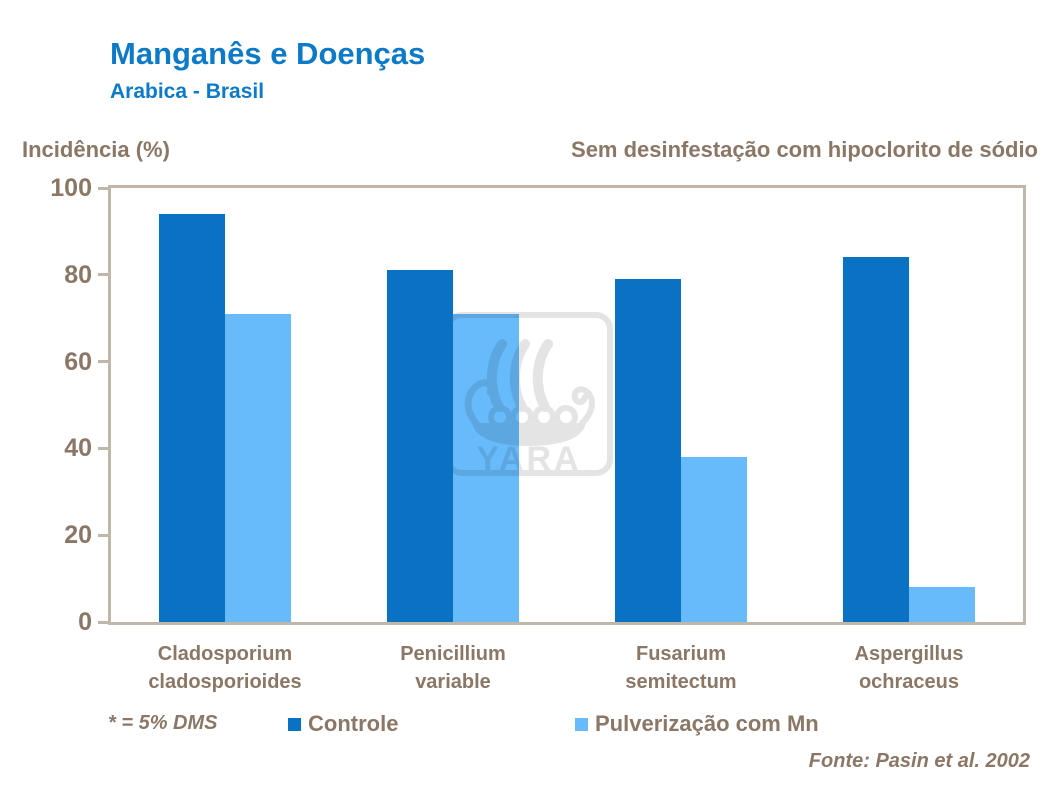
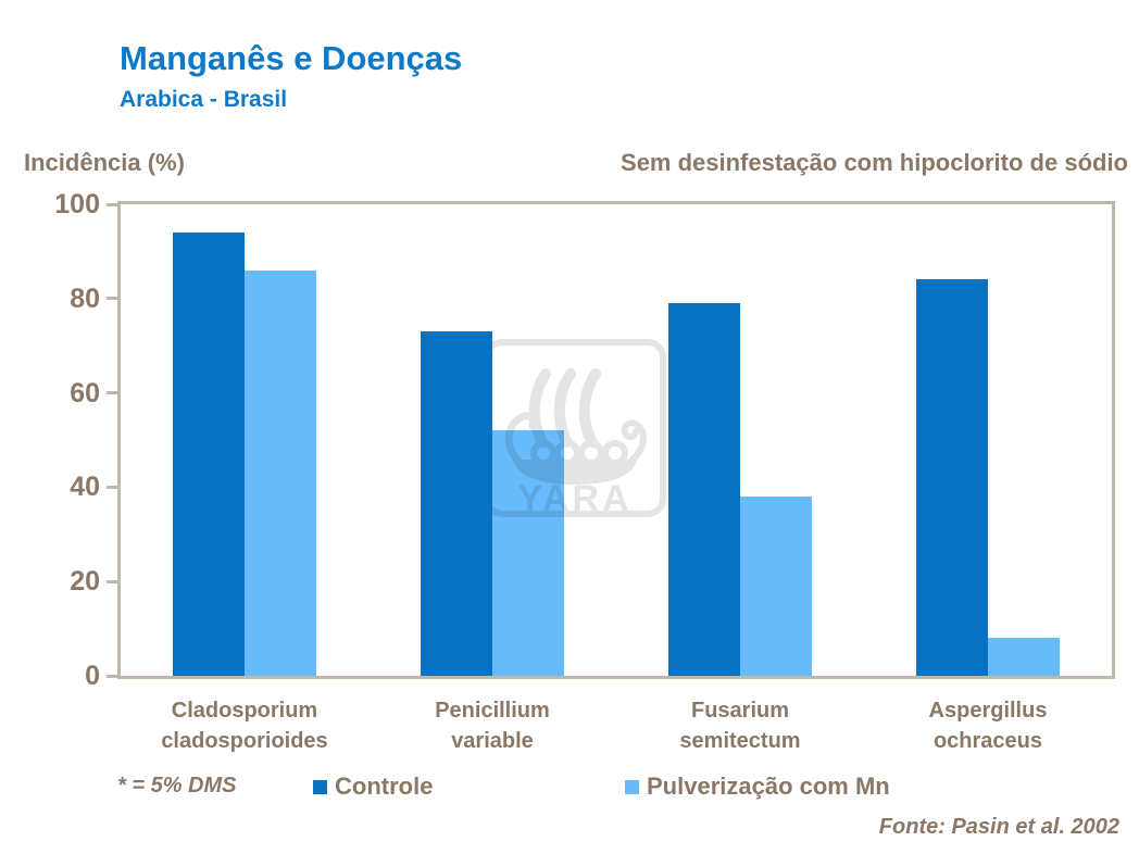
Pulverização com Mn/Cladosporium cladosporioides: 71 -> 86
Controle/Penicillium variable: 81 -> 73
Pulverização com Mn/Penicillium variable: 71 -> 52
